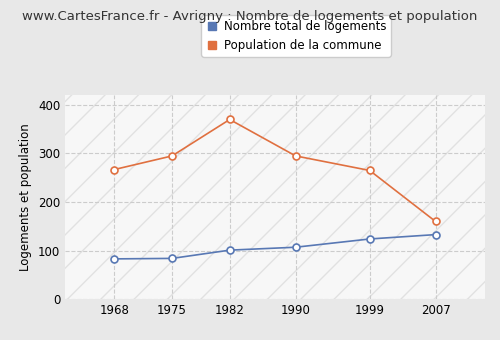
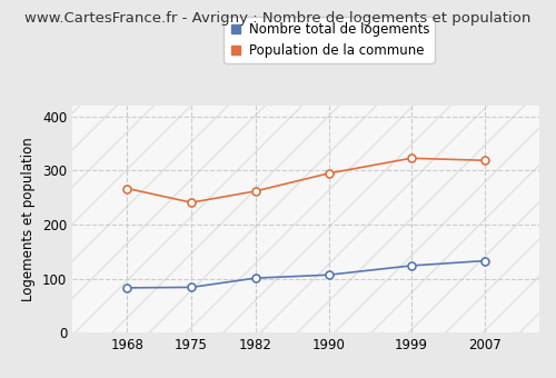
Population de la commune/1975: 295 -> 241
Population de la commune/1982: 370 -> 262
Population de la commune/1999: 265 -> 323
Population de la commune/2007: 160 -> 319
